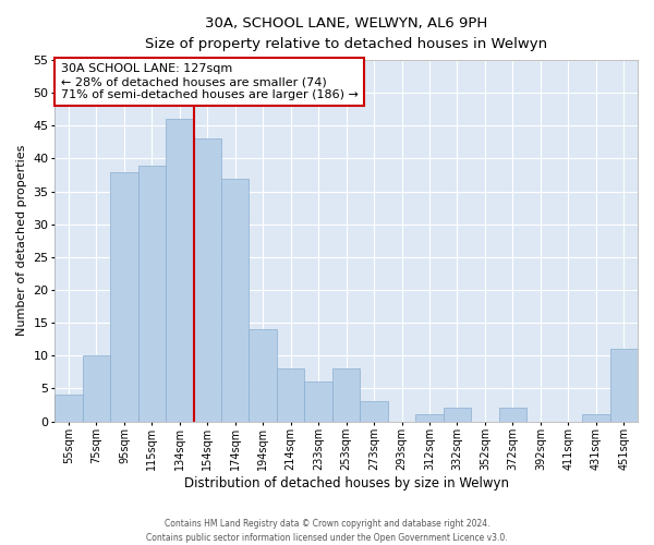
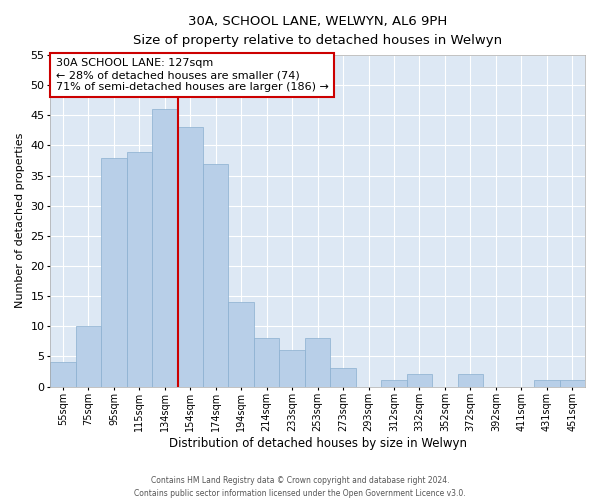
451sqm: 11 -> 1
